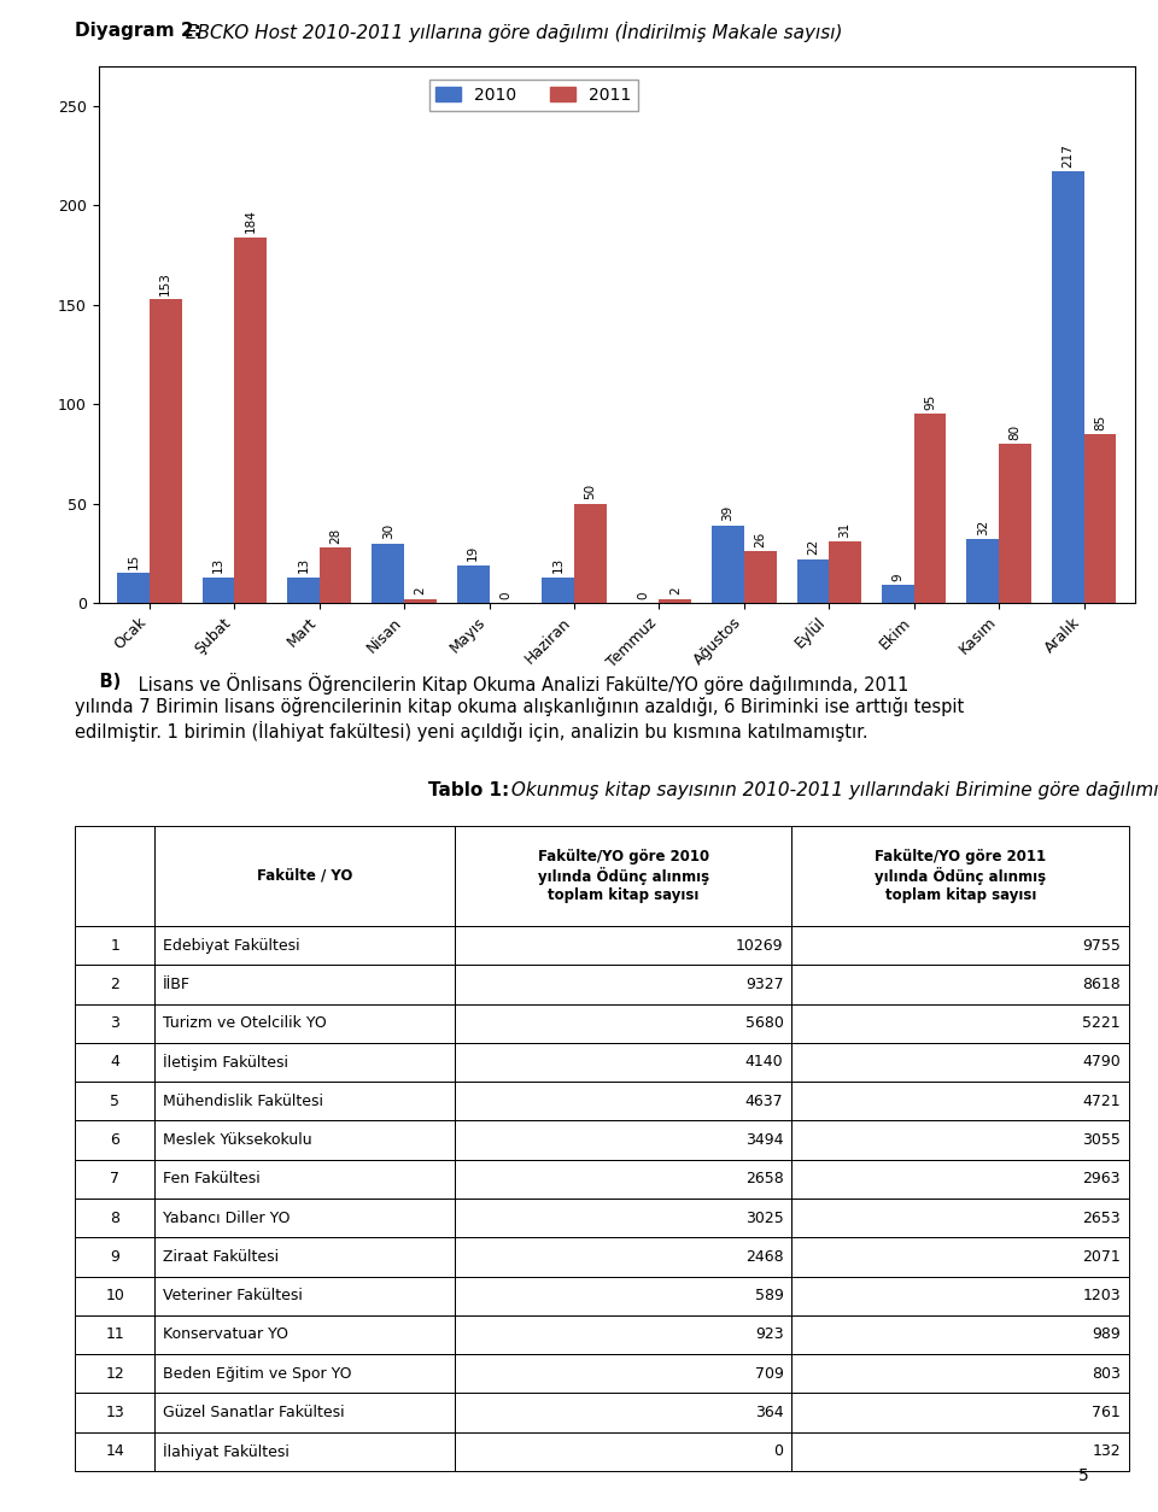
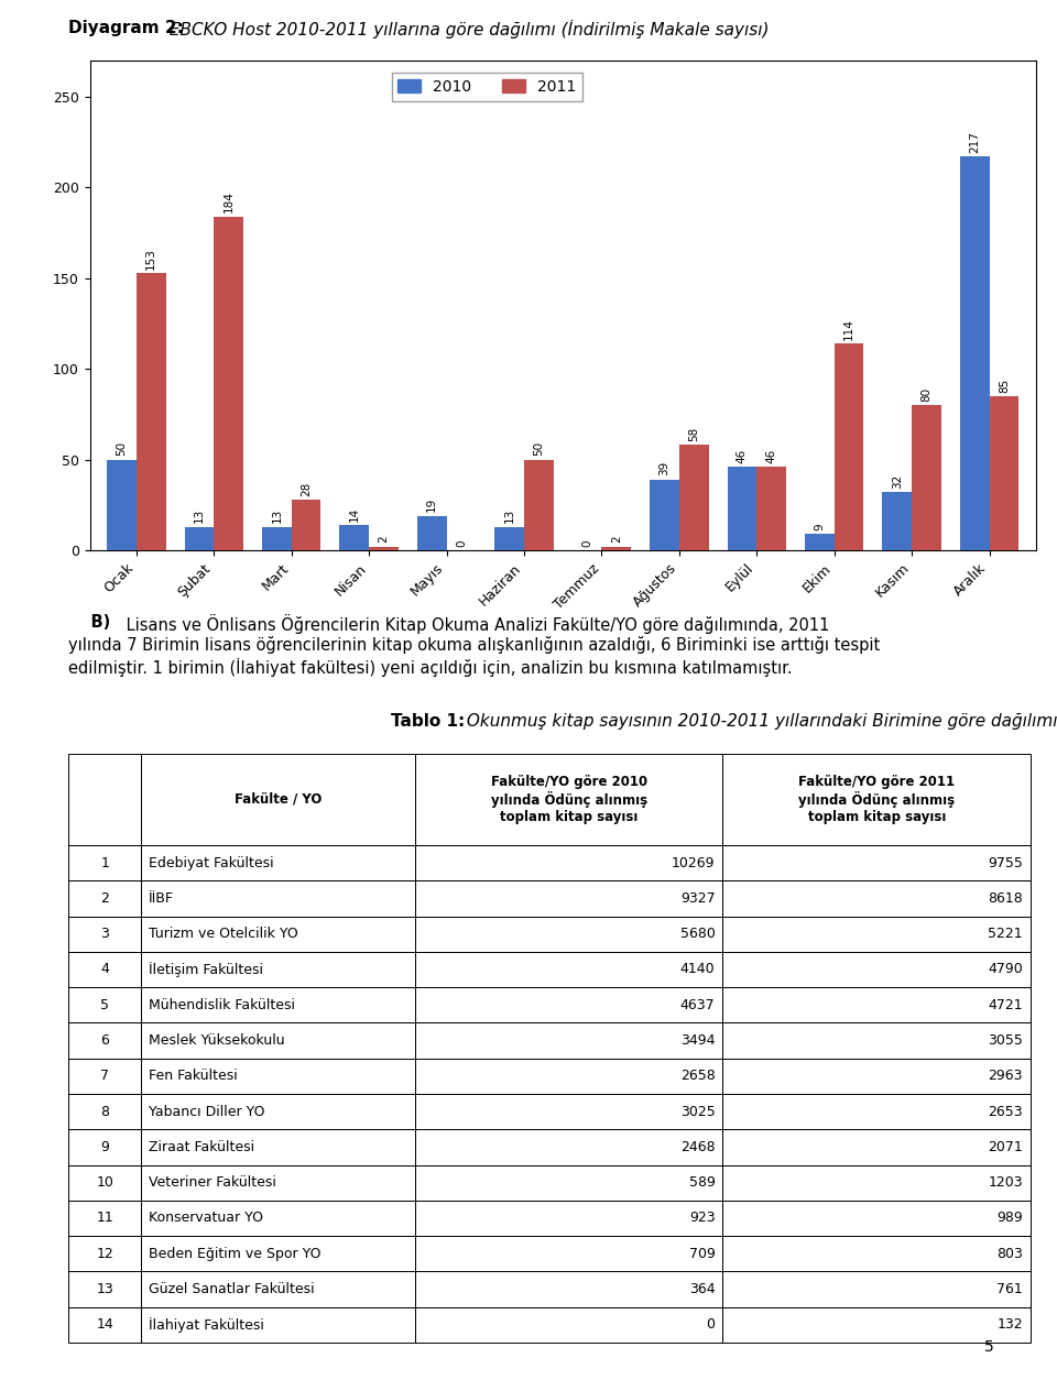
2010/Ocak: 15 -> 50
2010/Nisan: 30 -> 14
2011/Ağustos: 26 -> 58
2010/Eylül: 22 -> 46
2011/Eylül: 31 -> 46
2011/Ekim: 95 -> 114
